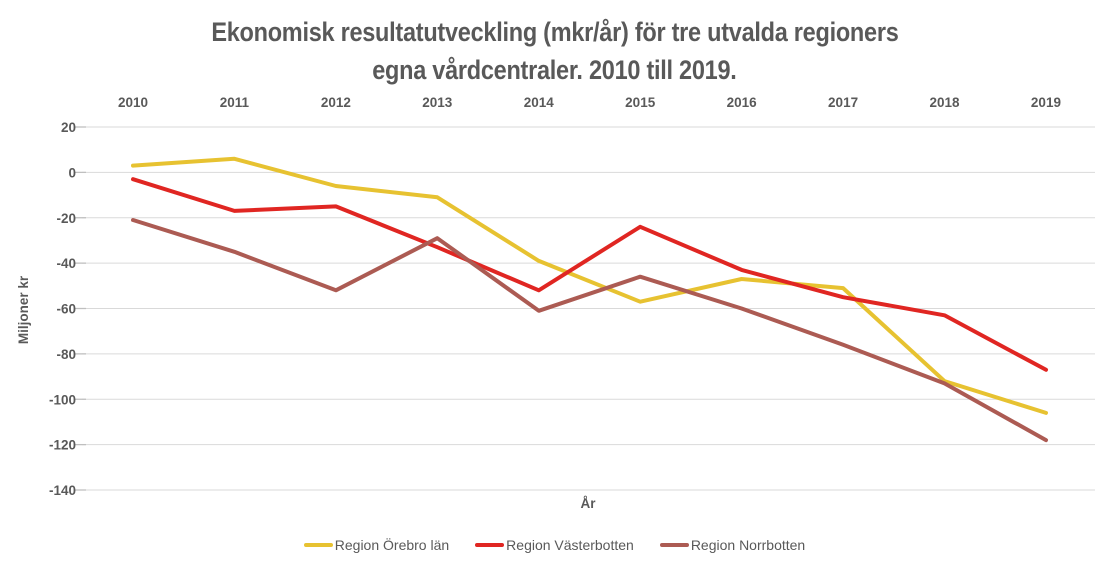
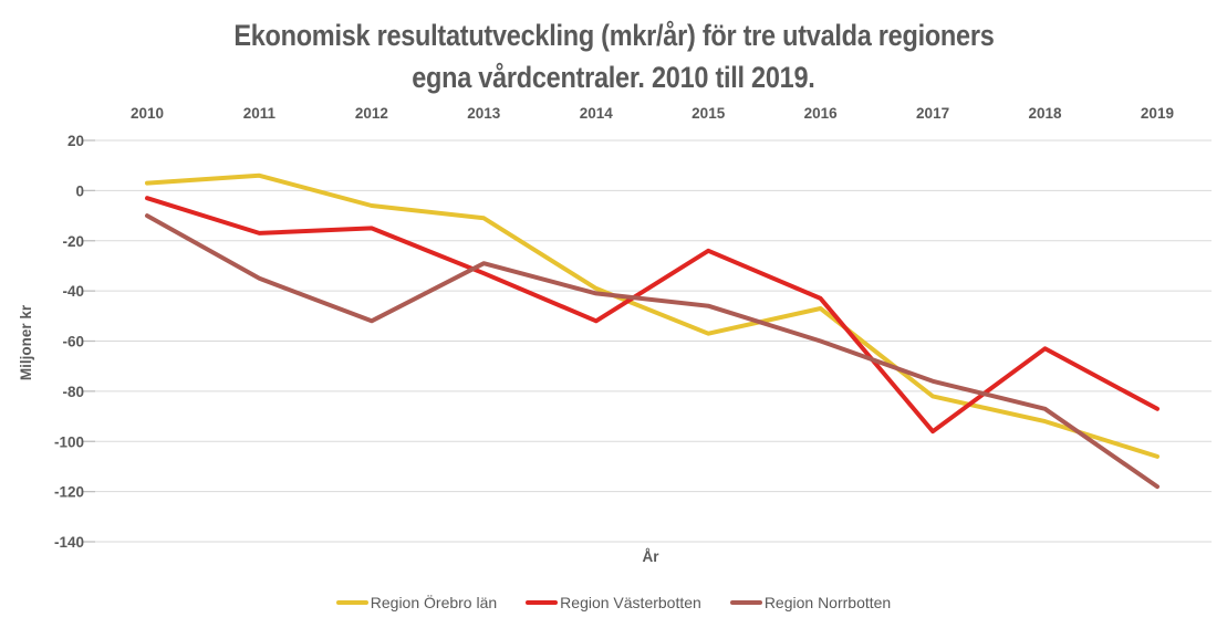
Region Norrbotten/2010: -21 -> -10
Region Norrbotten/2014: -61 -> -41
Region Örebro län/2017: -51 -> -82
Region Västerbotten/2017: -55 -> -96
Region Norrbotten/2018: -93 -> -87
